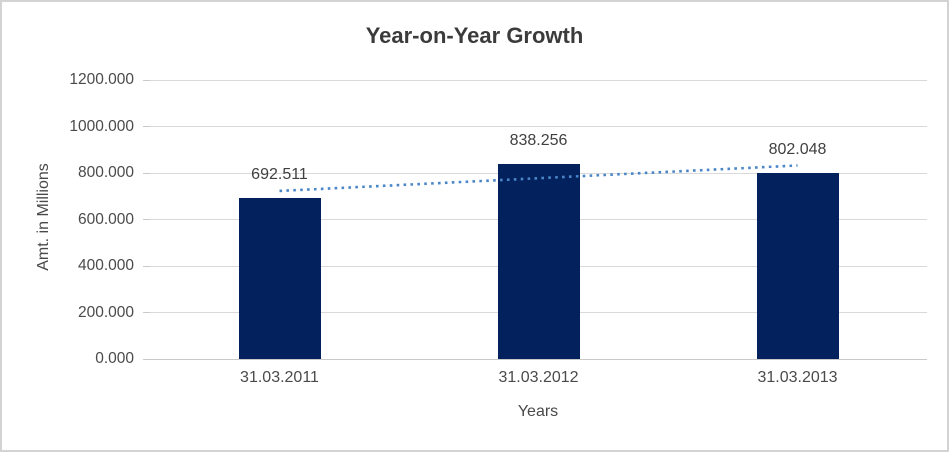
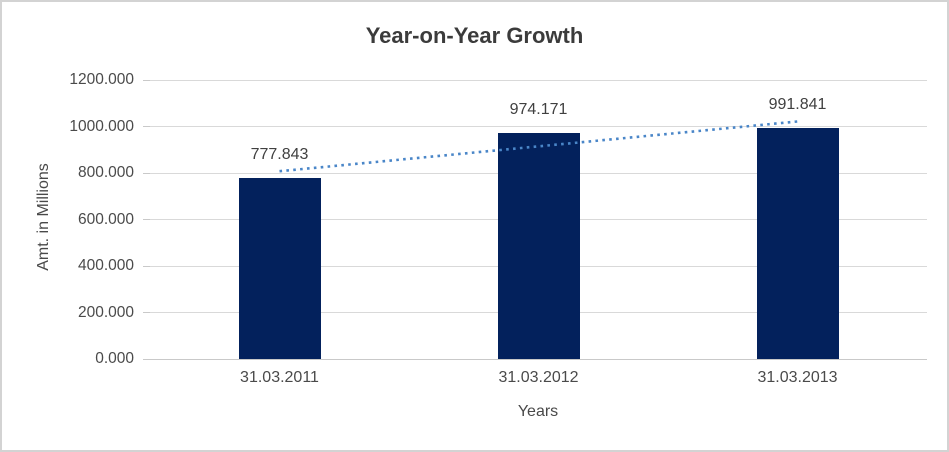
31.03.2011: 692.511 -> 777.843
31.03.2012: 838.256 -> 974.171
31.03.2013: 802.048 -> 991.841
